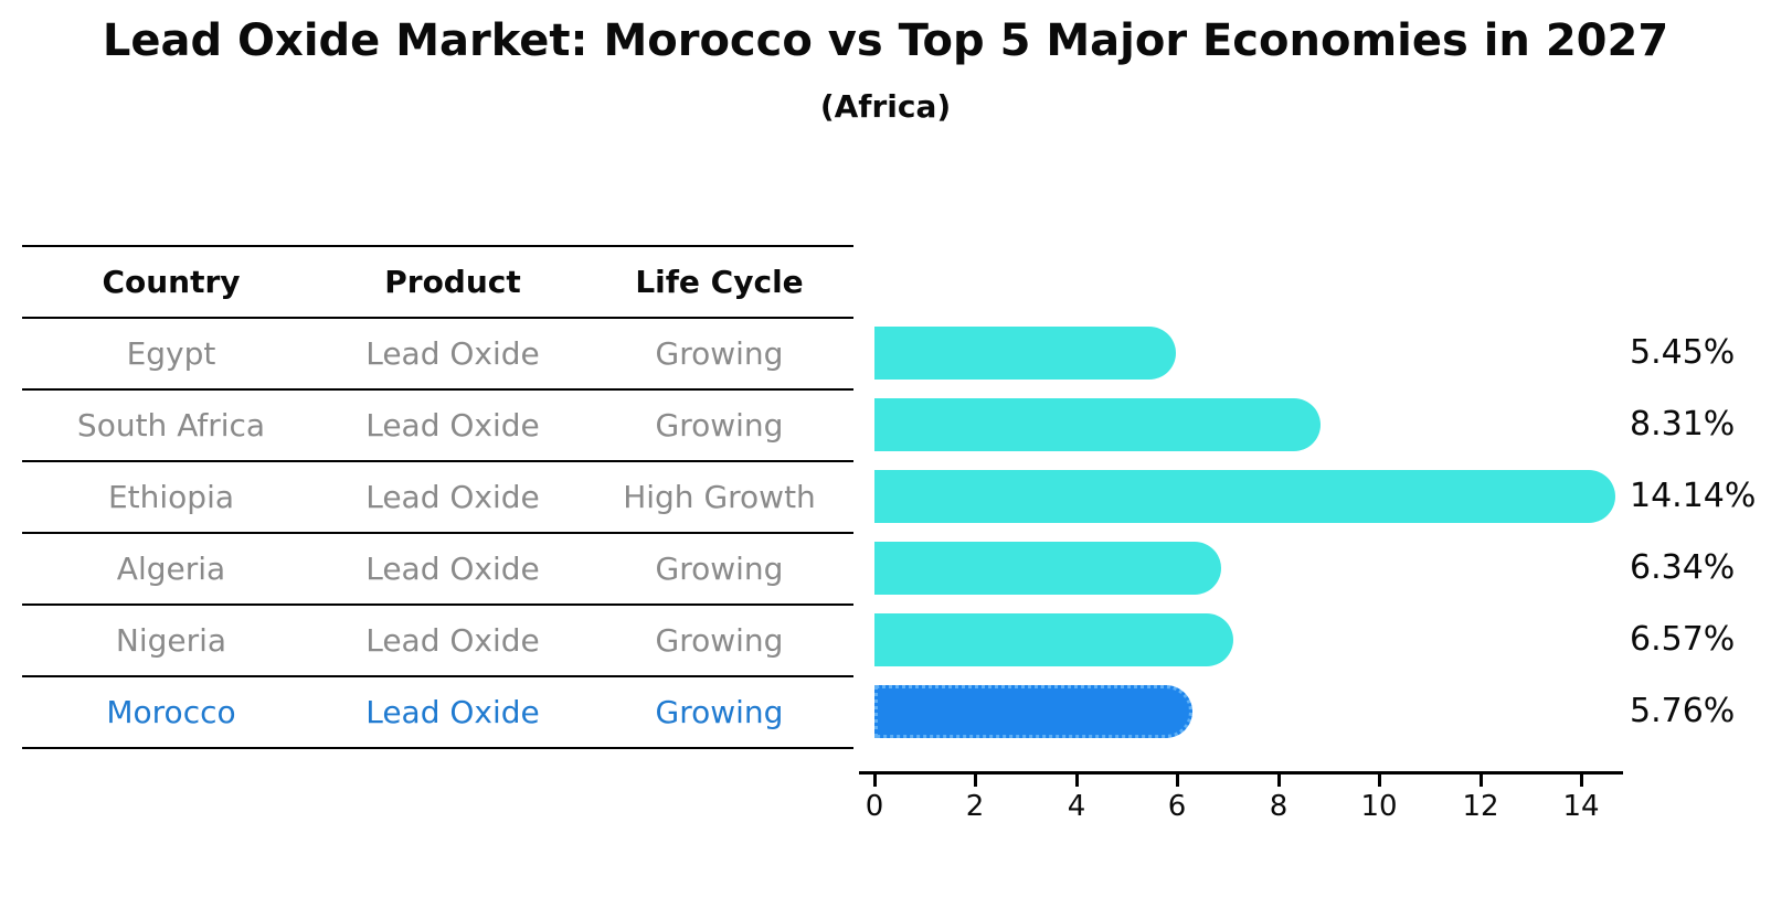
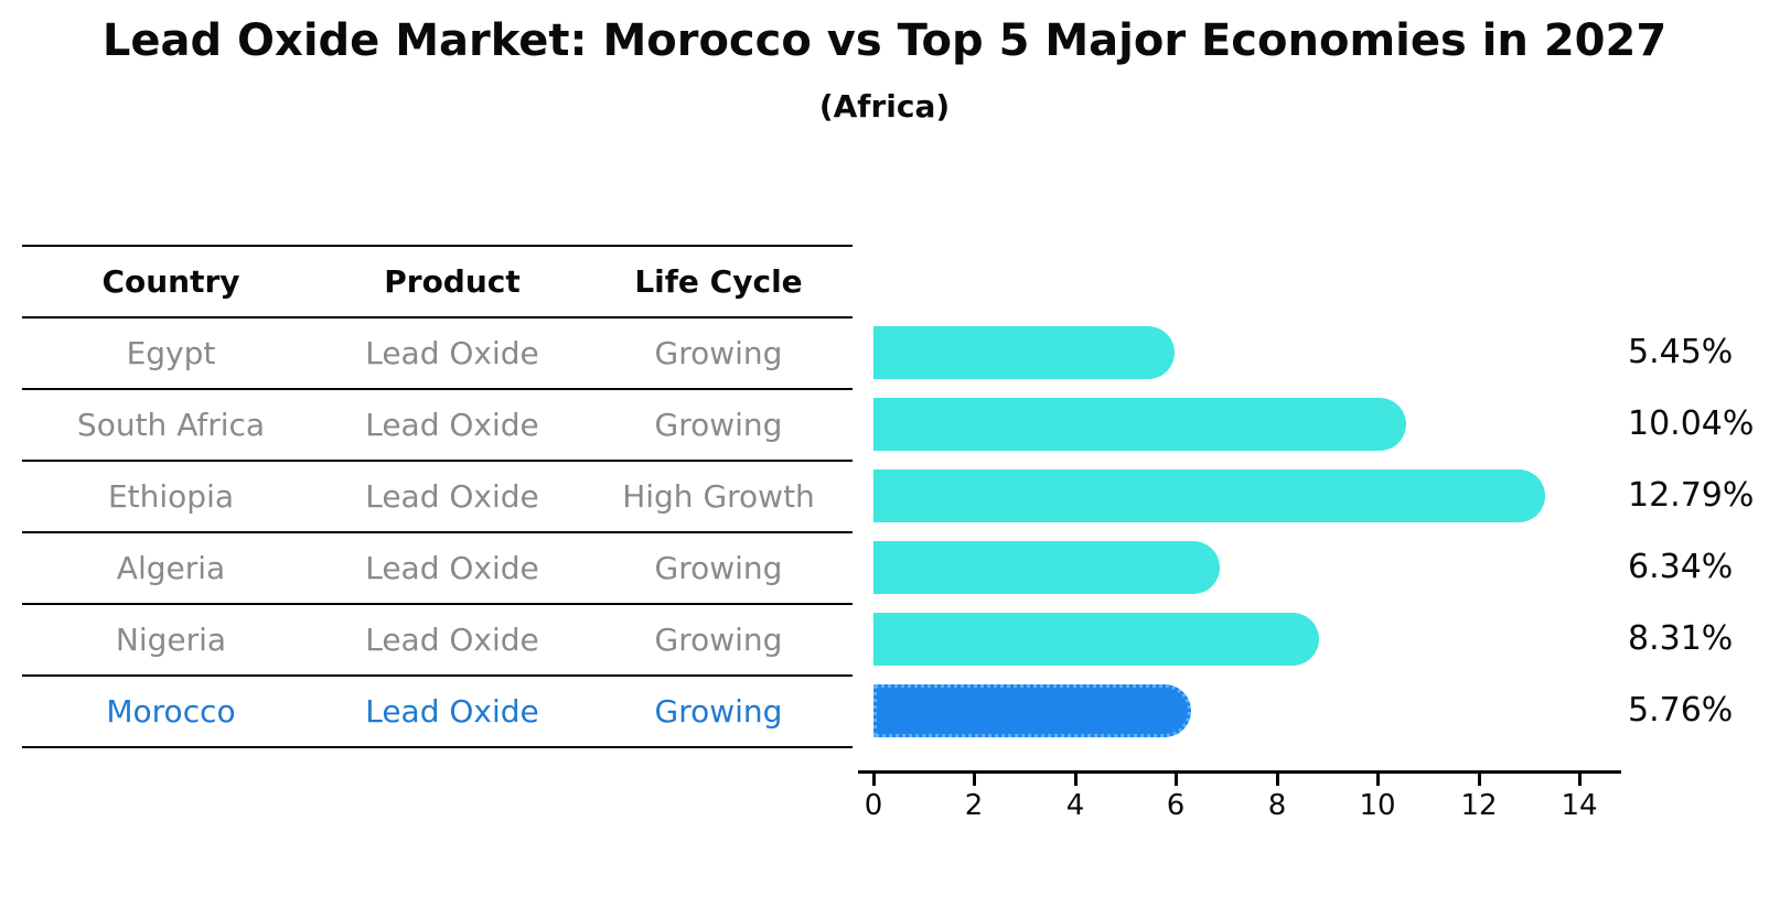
South Africa: 8.31% -> 10.04%
Ethiopia: 14.14% -> 12.79%
Nigeria: 6.57% -> 8.31%
